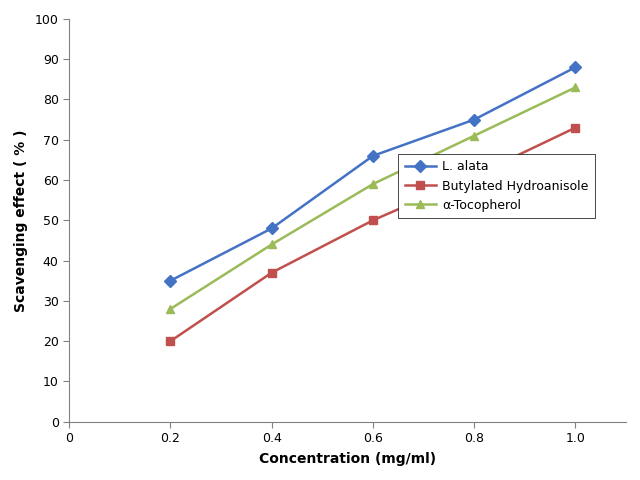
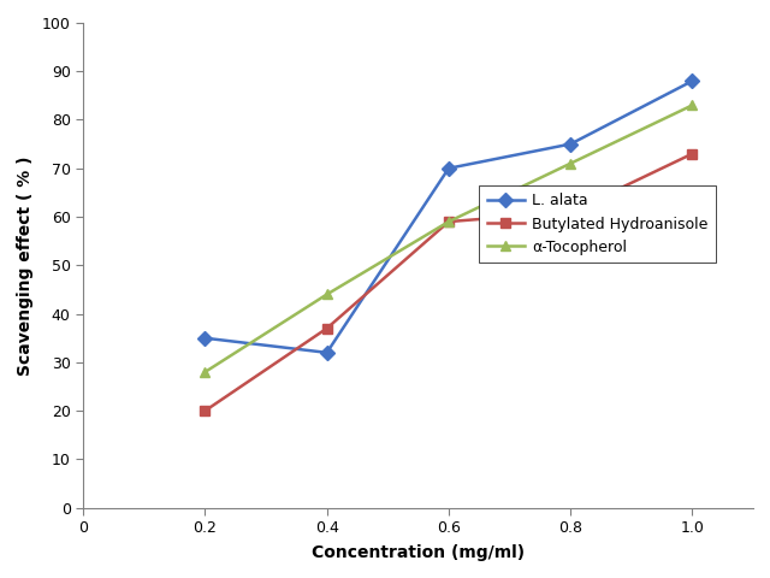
L. alata/0.4: 48 -> 32
L. alata/0.6: 66 -> 70
Butylated Hydroanisole/0.6: 50 -> 59
